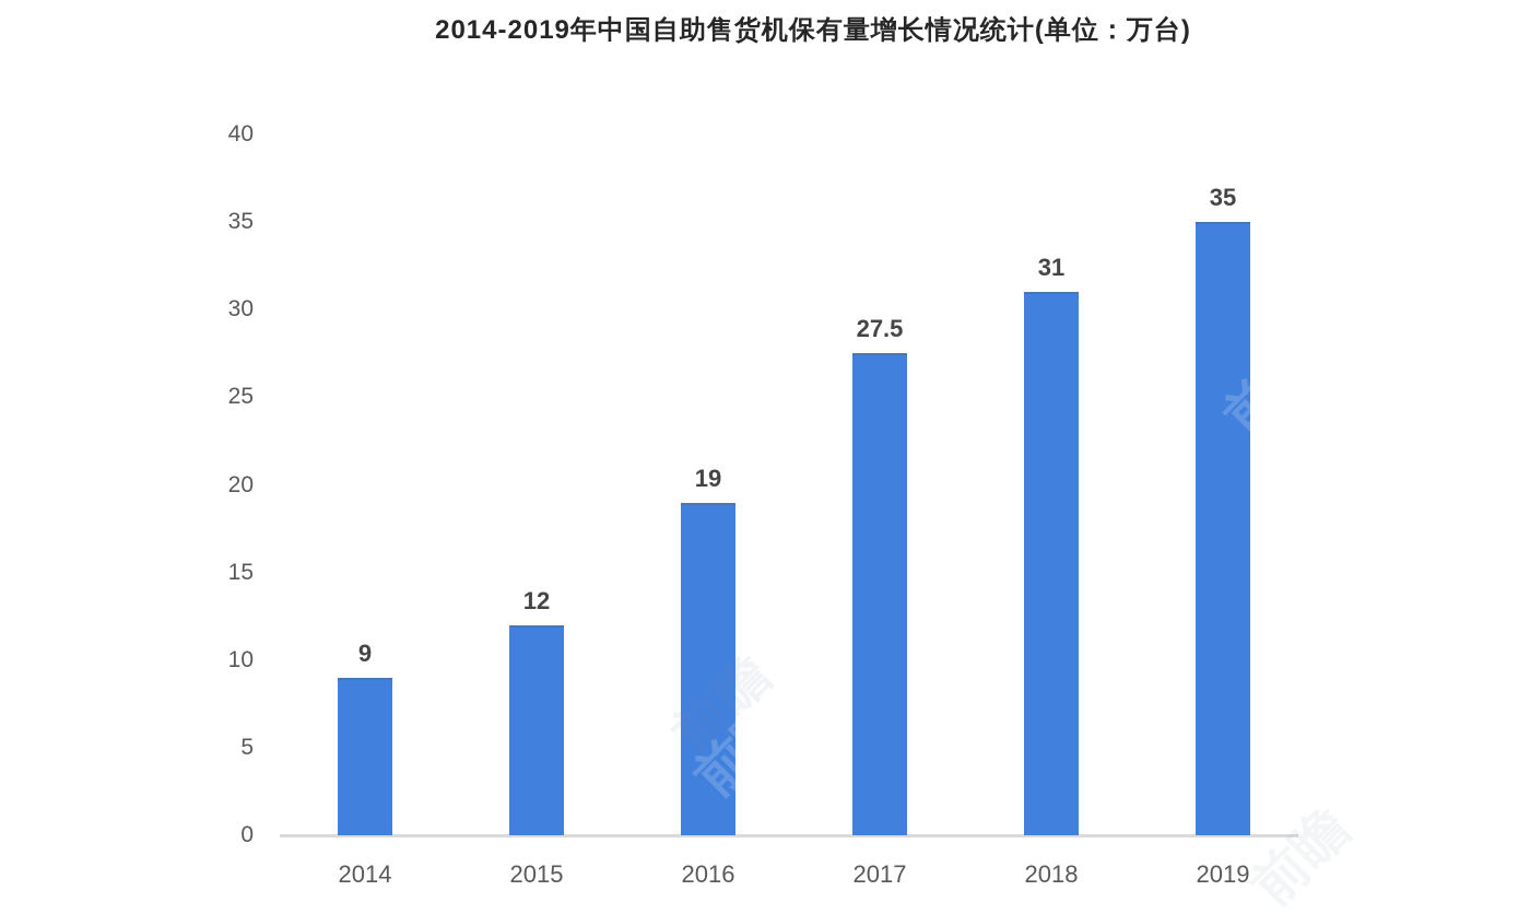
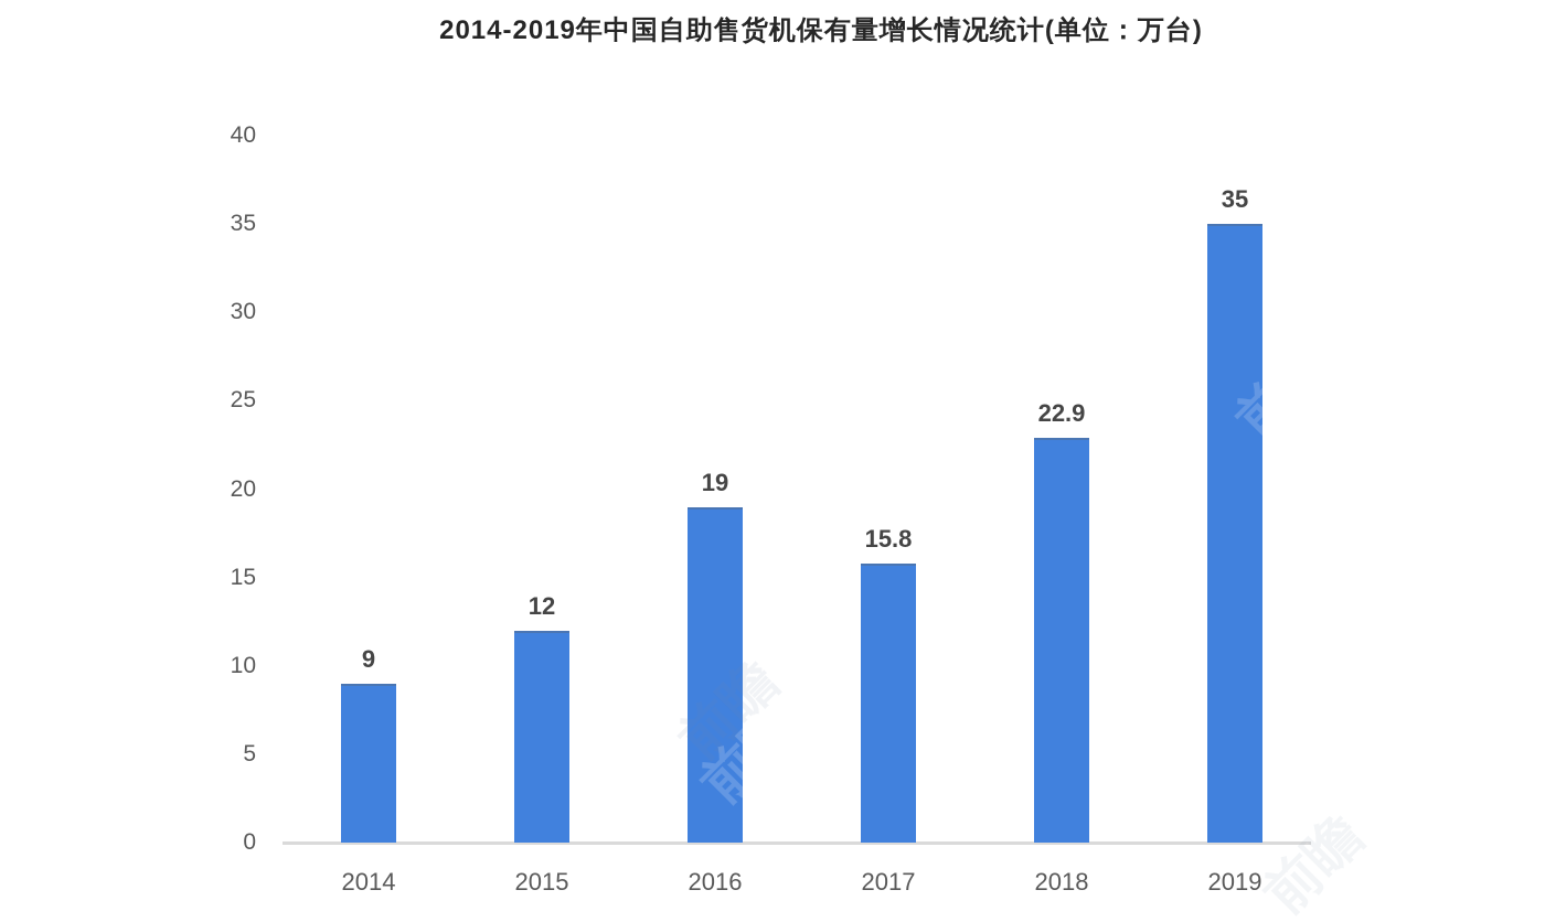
2017: 27.5 -> 15.8
2018: 31 -> 22.9
